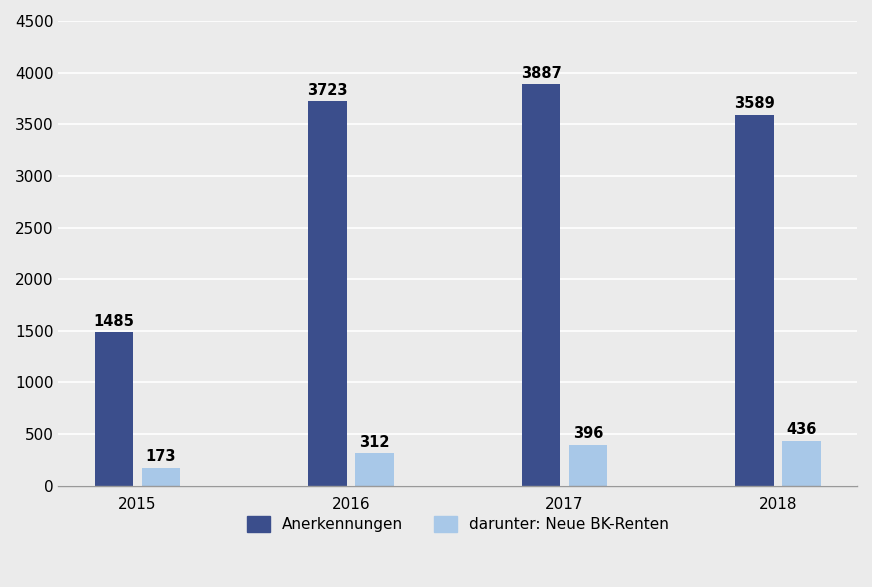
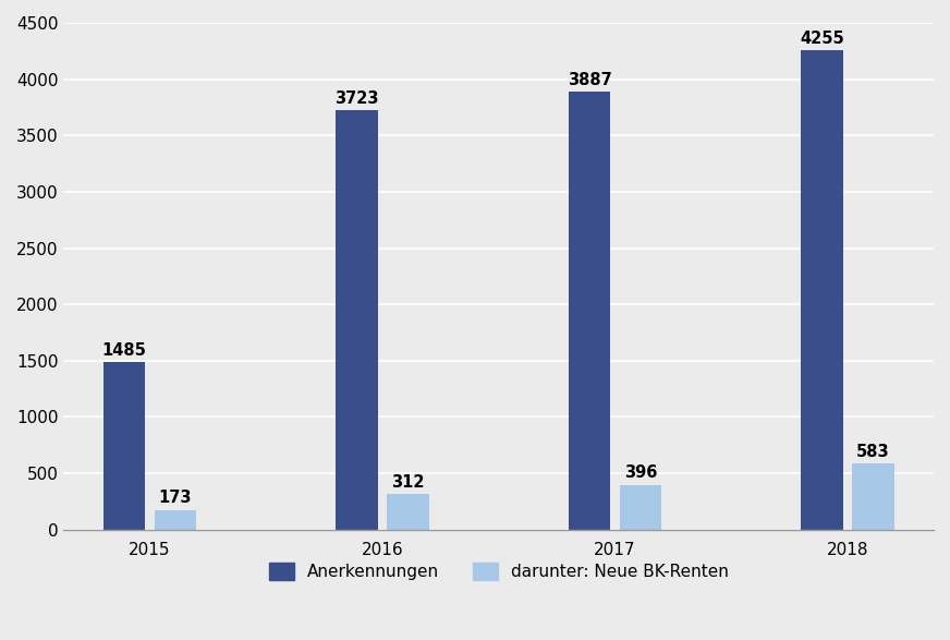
Anerkennungen/2018: 3589 -> 4255
darunter: Neue BK-Renten/2018: 436 -> 583
